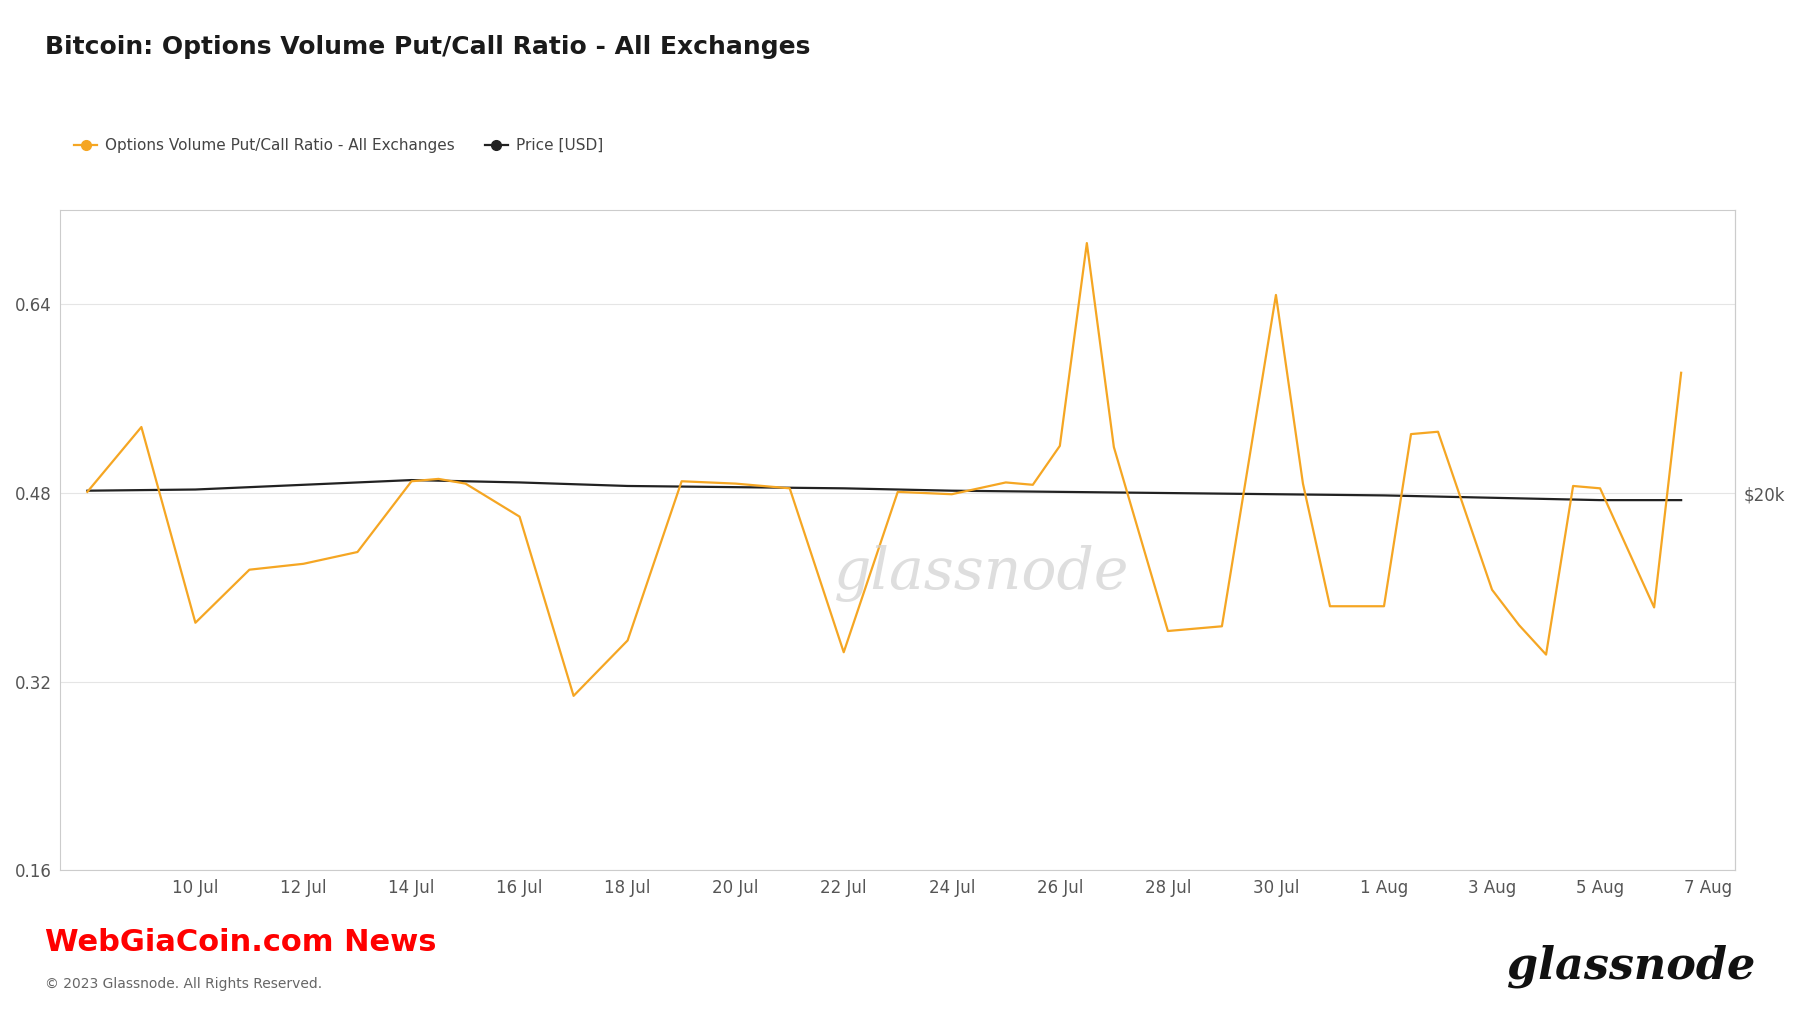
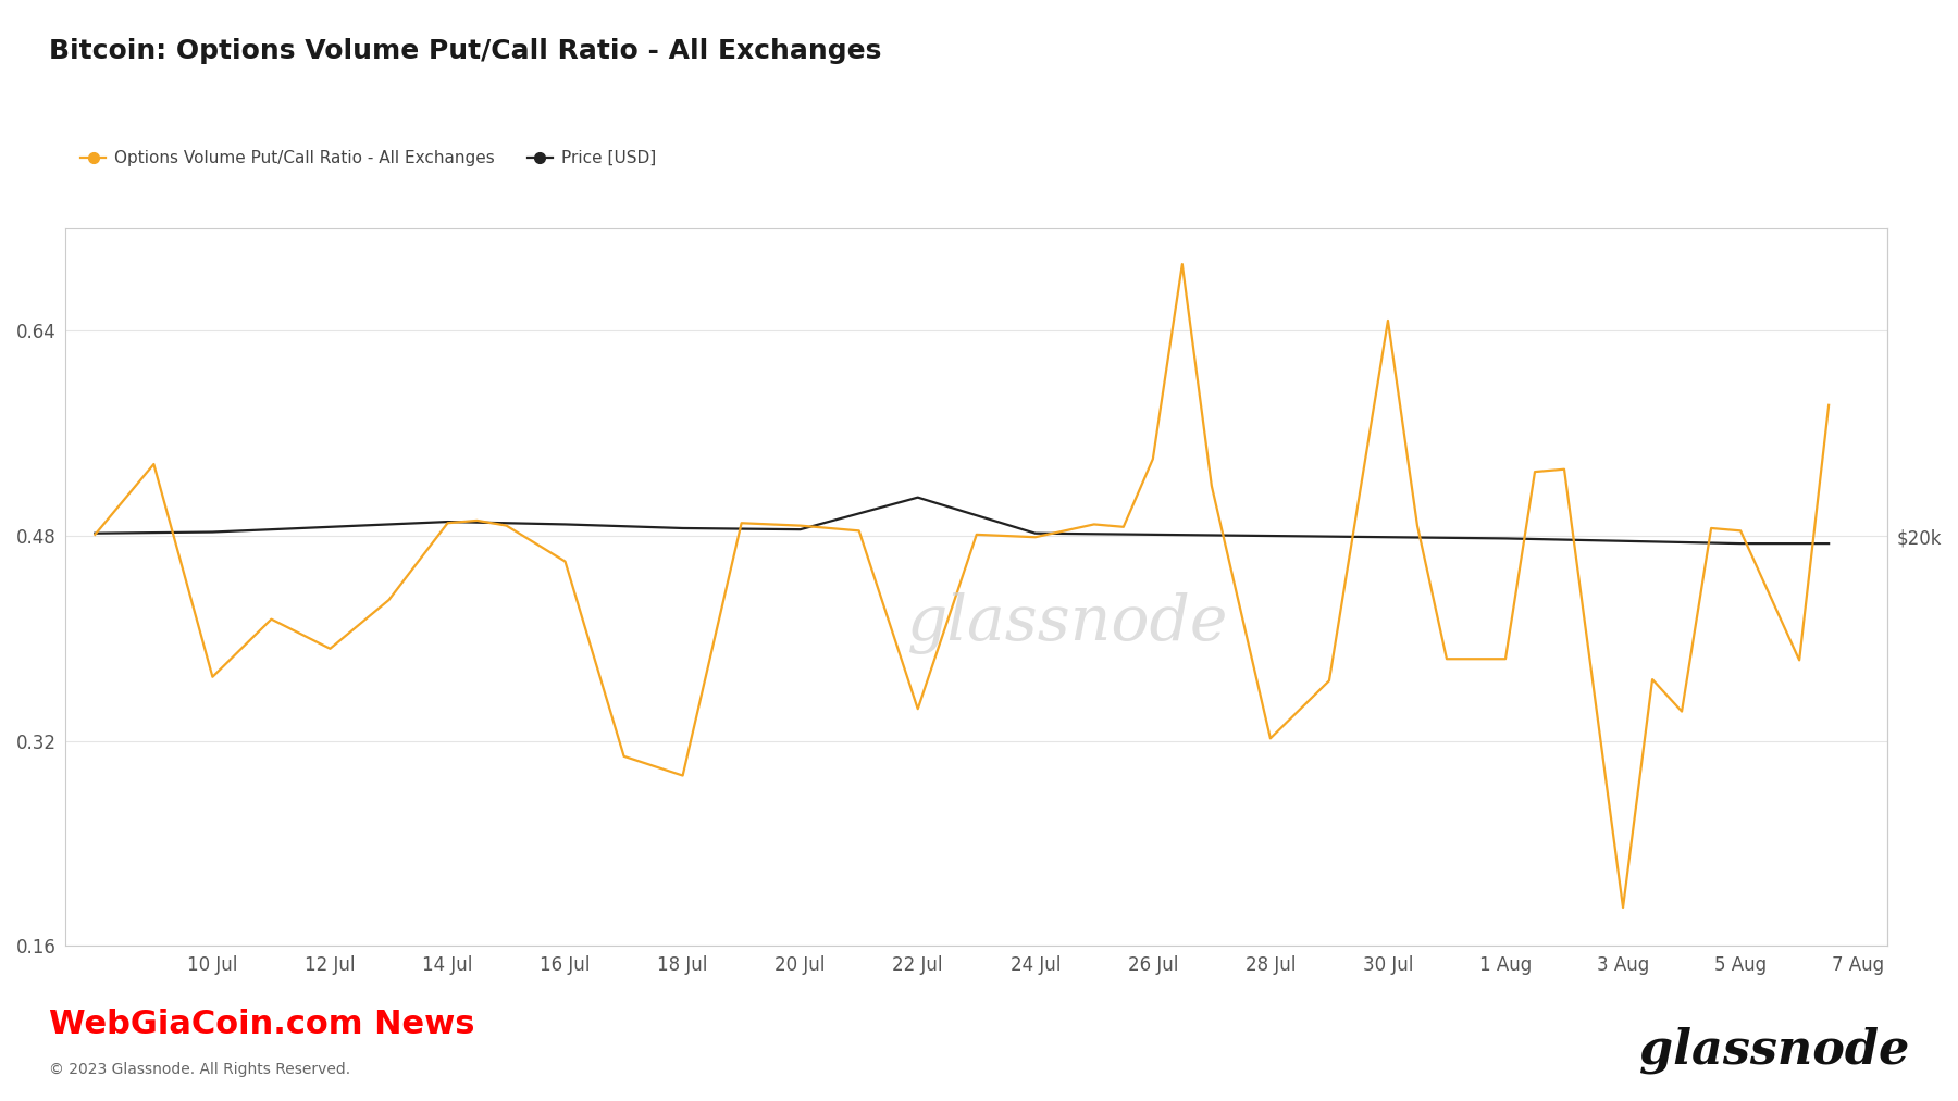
Options Volume Put/Call Ratio - All Exchanges/12 Jul: 0.420 -> 0.392
Options Volume Put/Call Ratio - All Exchanges/18 Jul: 0.355 -> 0.293
Price [USD]/22 Jul: 0.484 -> 0.510
Options Volume Put/Call Ratio - All Exchanges/26 Jul: 0.520 -> 0.540
Options Volume Put/Call Ratio - All Exchanges/28 Jul: 0.363 -> 0.322
Options Volume Put/Call Ratio - All Exchanges/3 Aug: 0.398 -> 0.190
